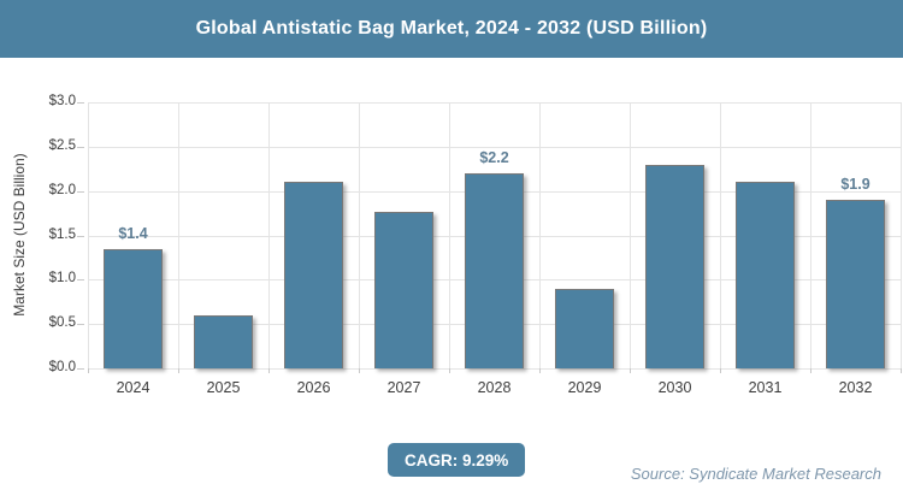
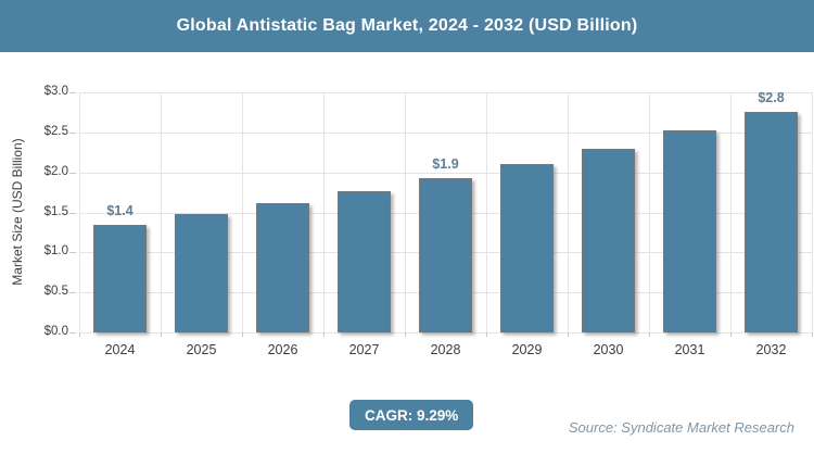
2025: $0.6 -> $1.5
2026: $2.1 -> $1.6
2028: $2.2 -> $1.9
2029: $0.9 -> $2.1
2031: $2.1 -> $2.5
2032: $1.9 -> $2.8
